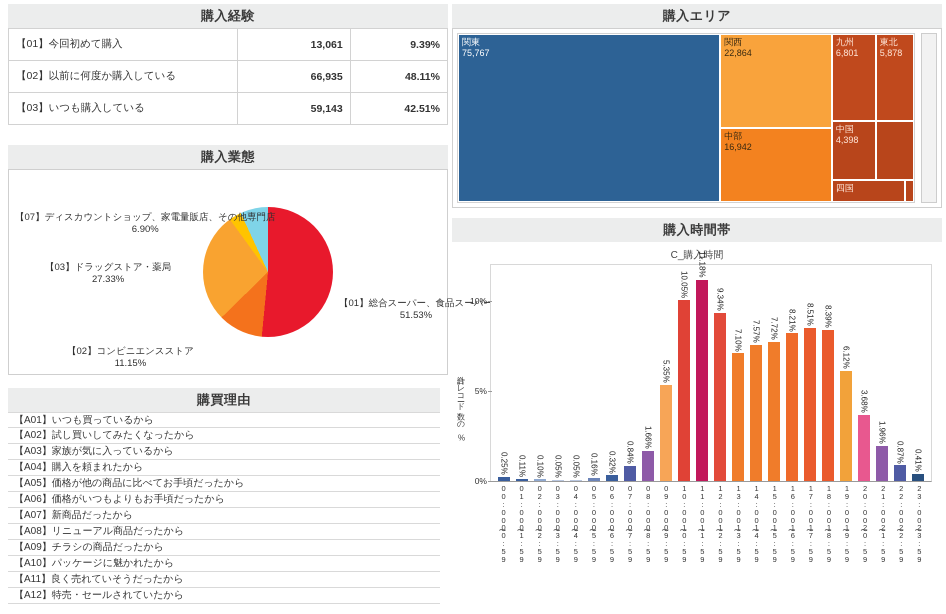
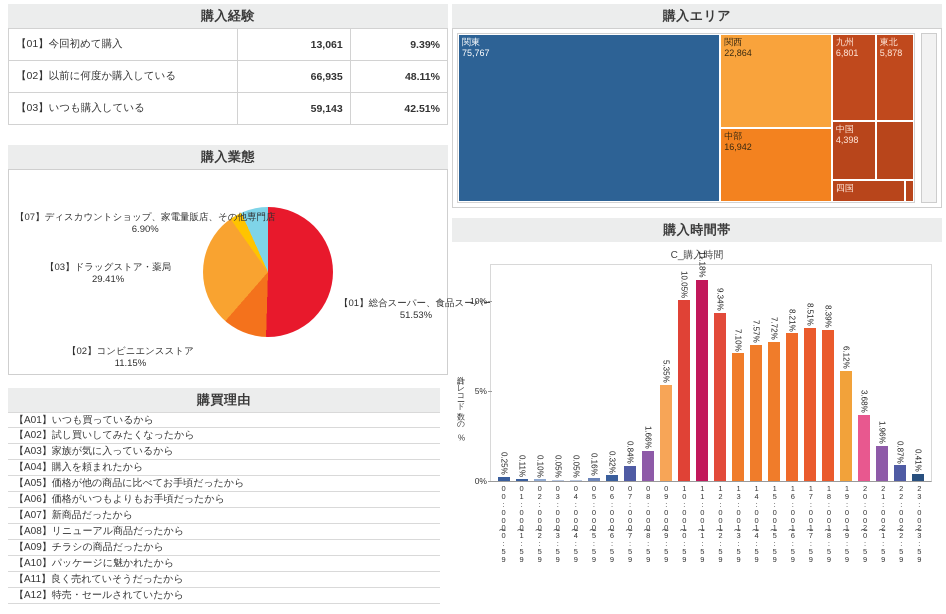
購入業態/【03】ドラッグストア・薬局: 27.33% -> 29.41%
